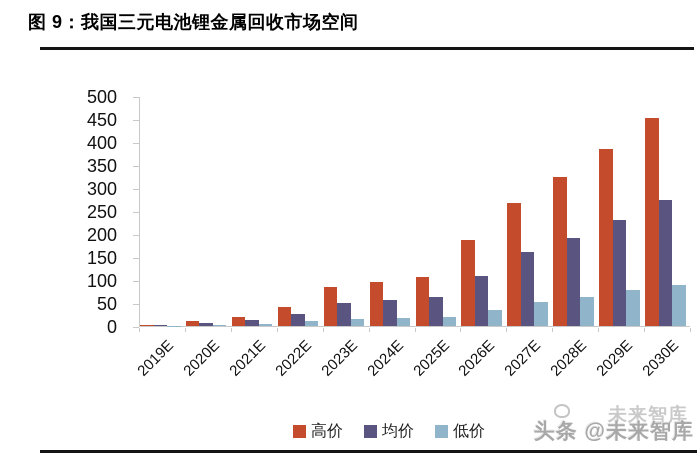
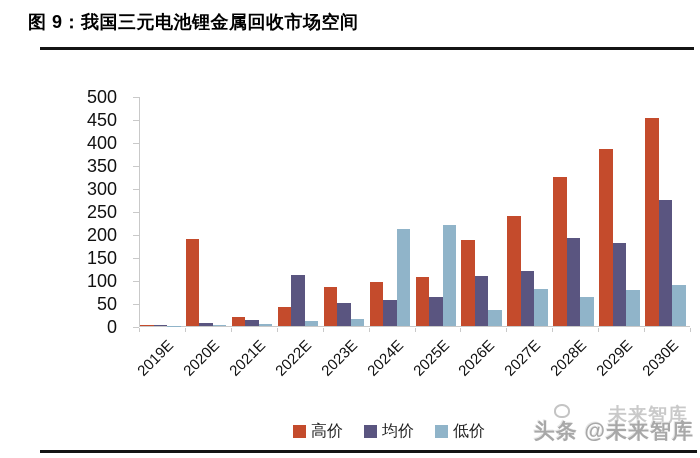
高价/2020E: 10 -> 190
均价/2022E: 30 -> 110
低价/2024E: 20 -> 210
低价/2025E: 20 -> 220
高价/2027E: 270 -> 240
均价/2027E: 160 -> 120
低价/2027E: 50 -> 80
均价/2029E: 230 -> 180
